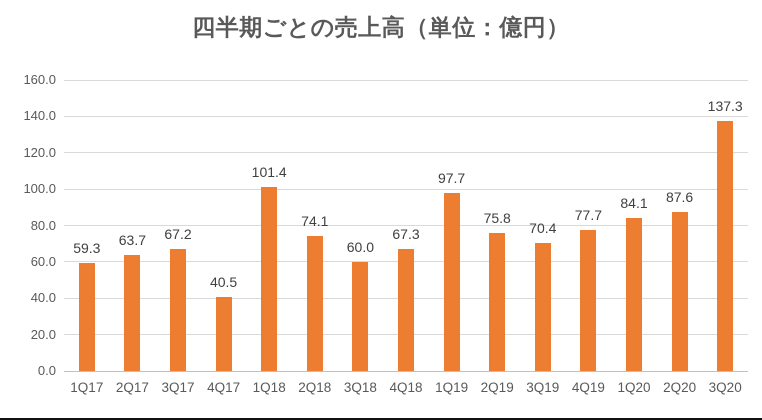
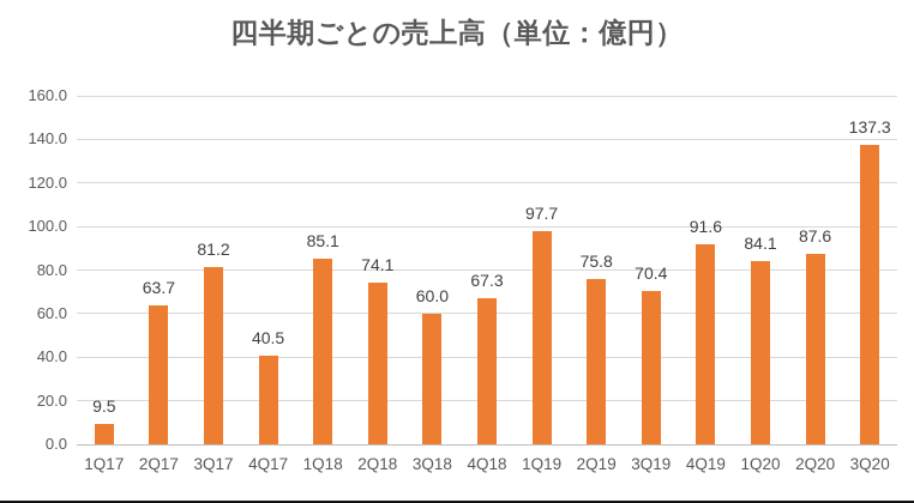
1Q17: 59.3 -> 9.5
3Q17: 67.2 -> 81.2
1Q18: 101.4 -> 85.1
4Q19: 77.7 -> 91.6
